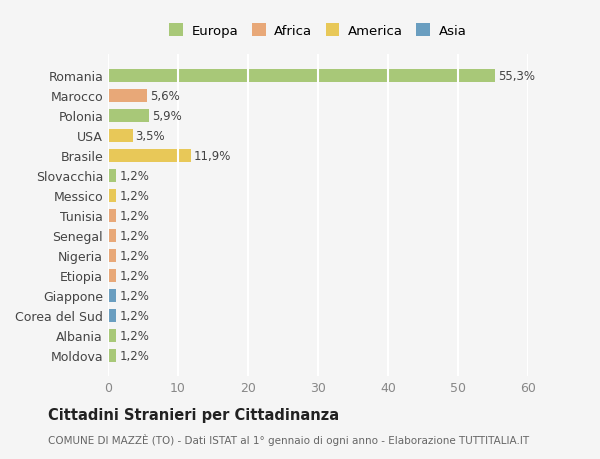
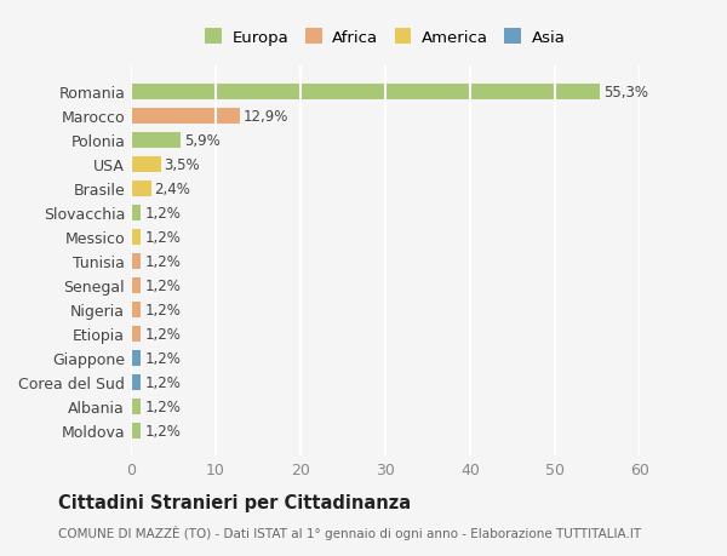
Marocco: 5,6% -> 12,9%
Brasile: 11,9% -> 2,4%
